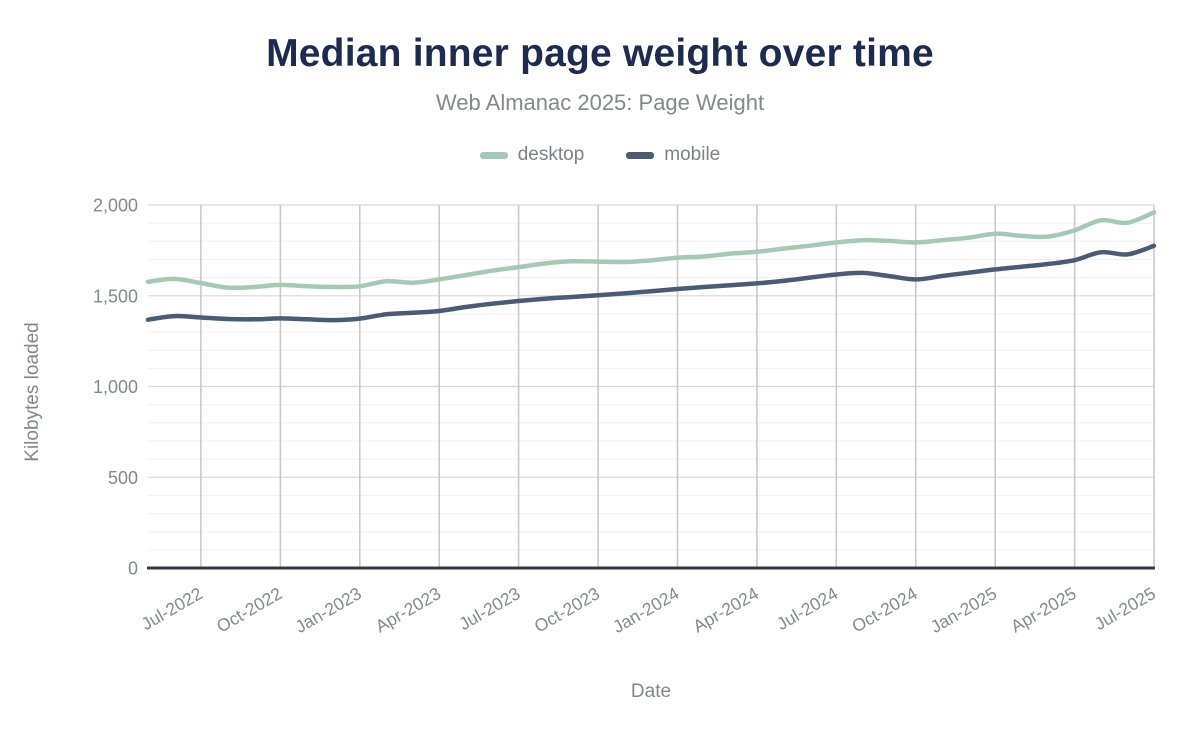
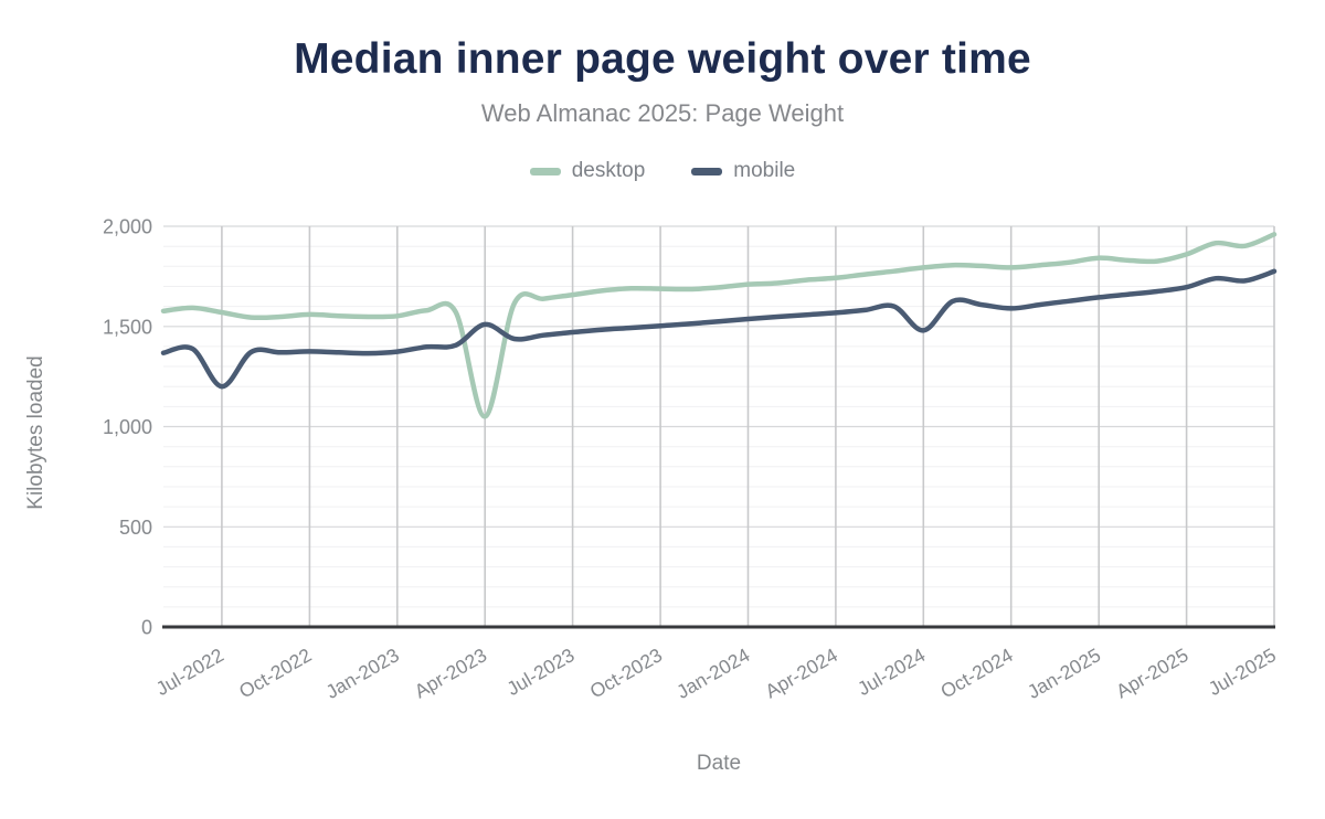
mobile/Jul-2022: 1380 -> 1200
desktop/Apr-2023: 1590 -> 1050
mobile/Apr-2023: 1420 -> 1510
mobile/Jul-2024: 1620 -> 1480
